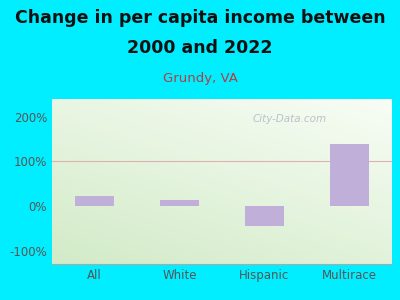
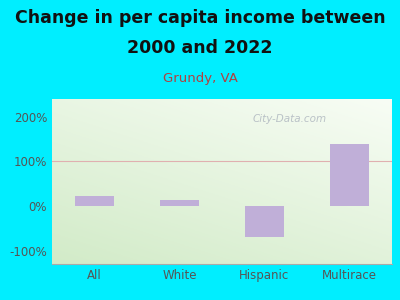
Hispanic: -45% -> -70%
